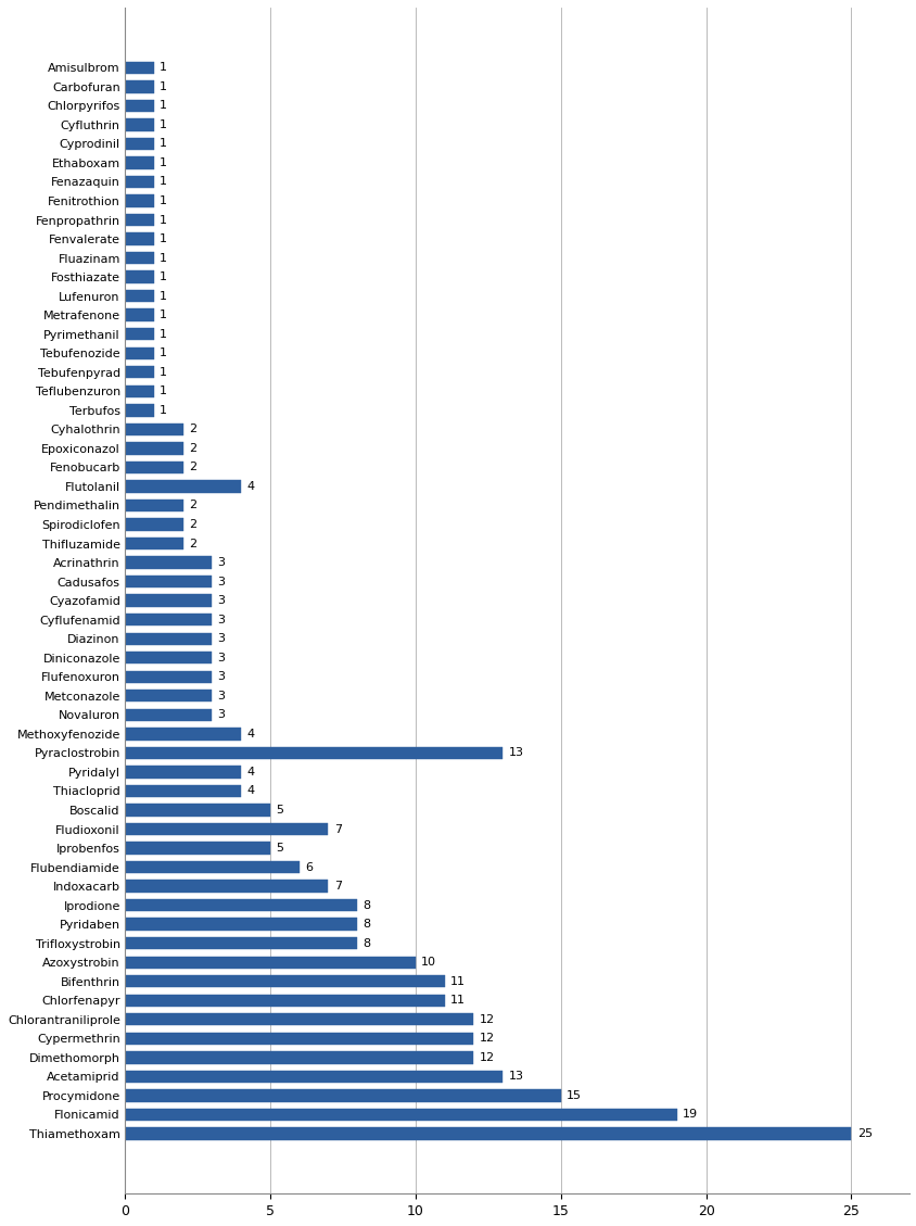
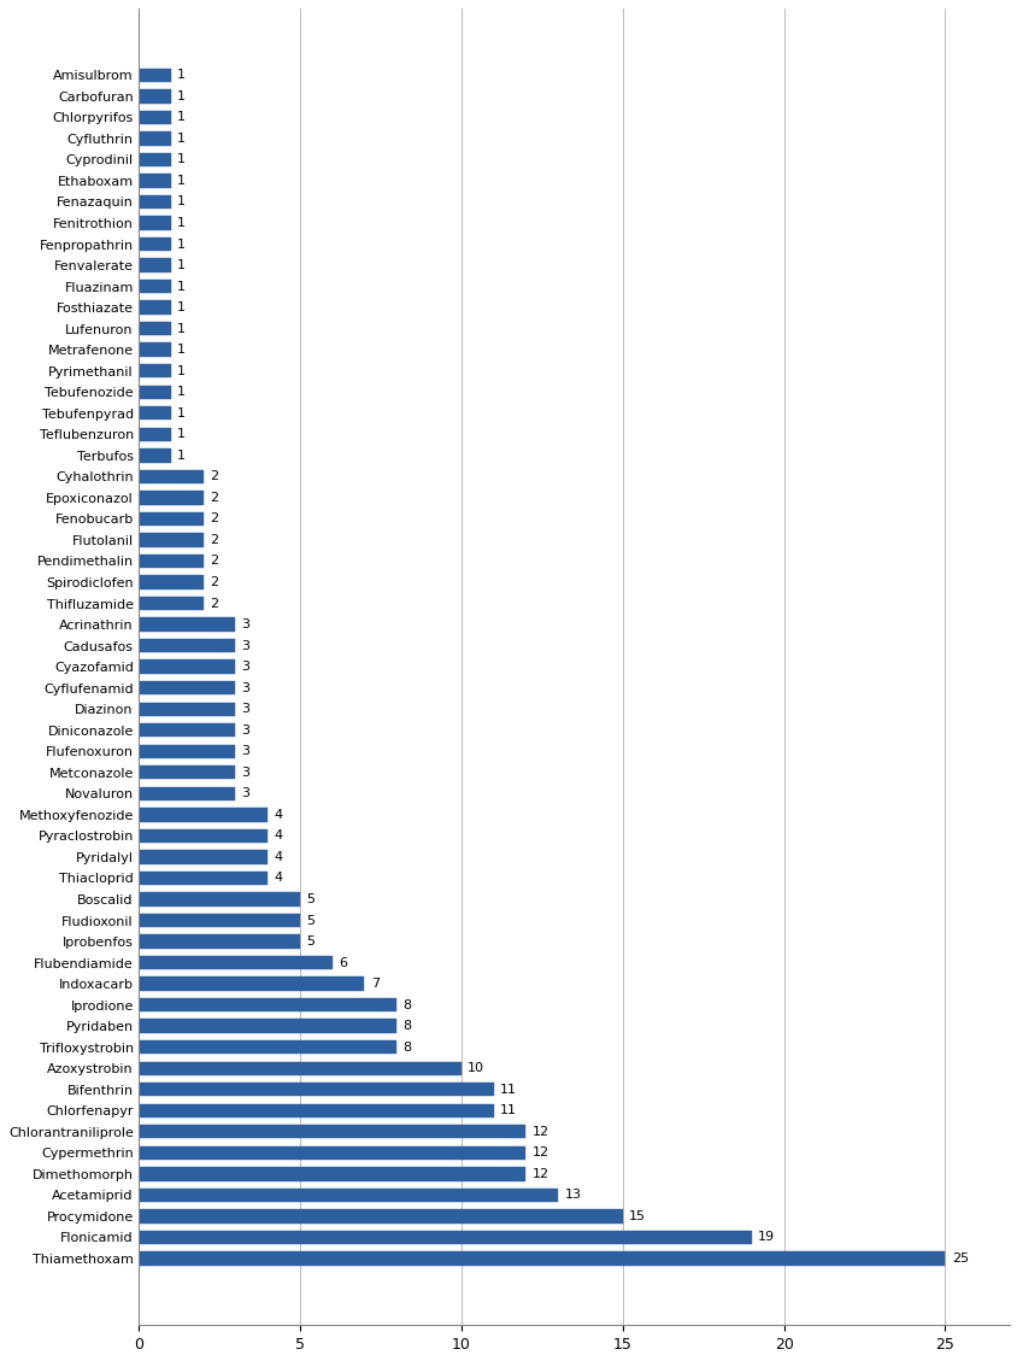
Flutolanil: 4 -> 2
Pyraclostrobin: 13 -> 4
Fludioxonil: 7 -> 5
